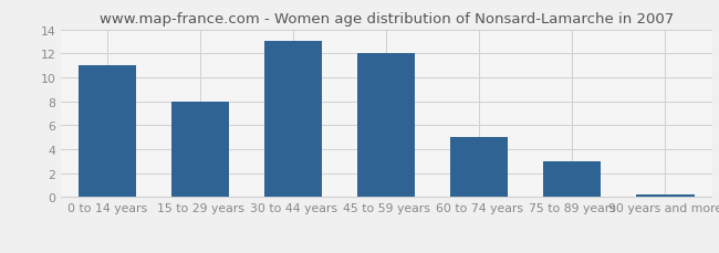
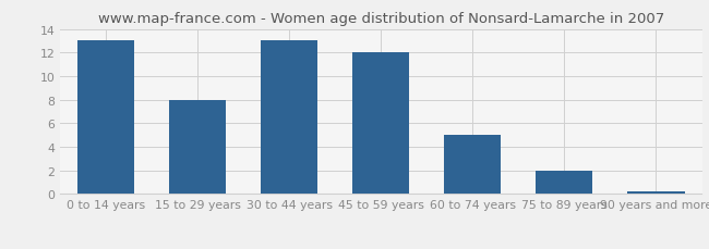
0 to 14 years: 11.0 -> 13.0
75 to 89 years: 3.0 -> 2.0
